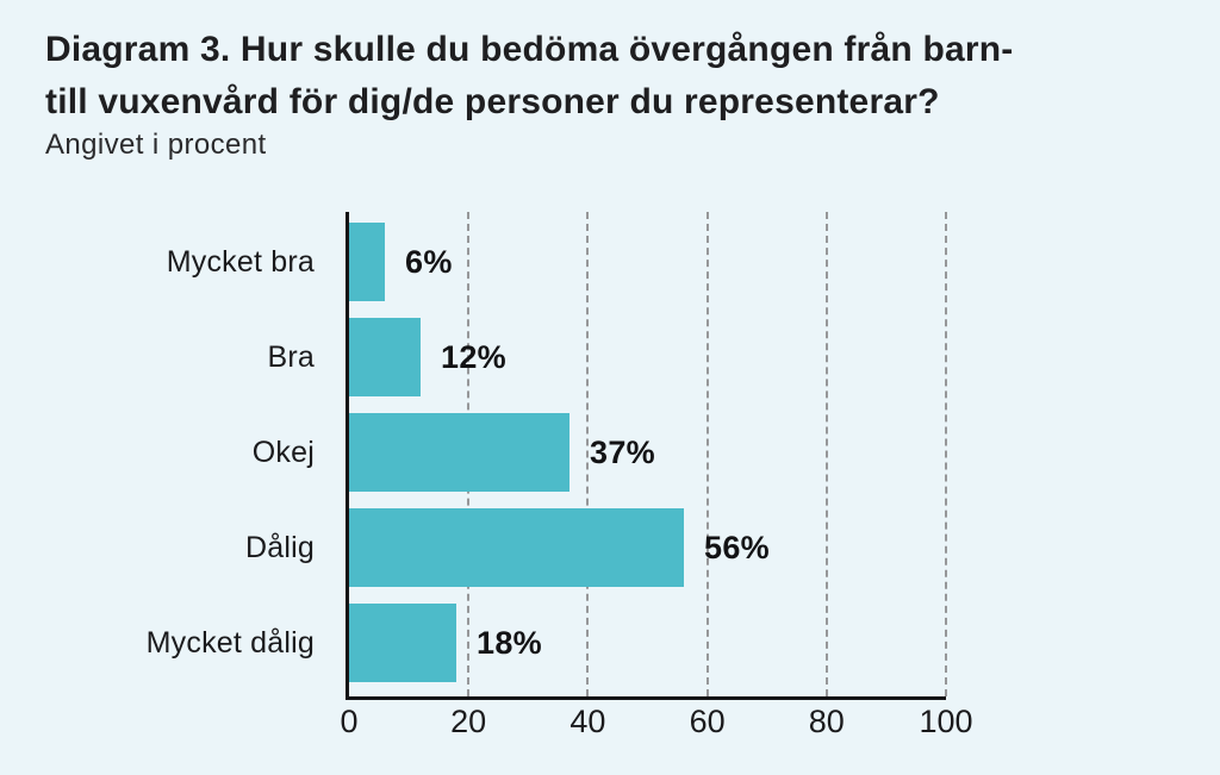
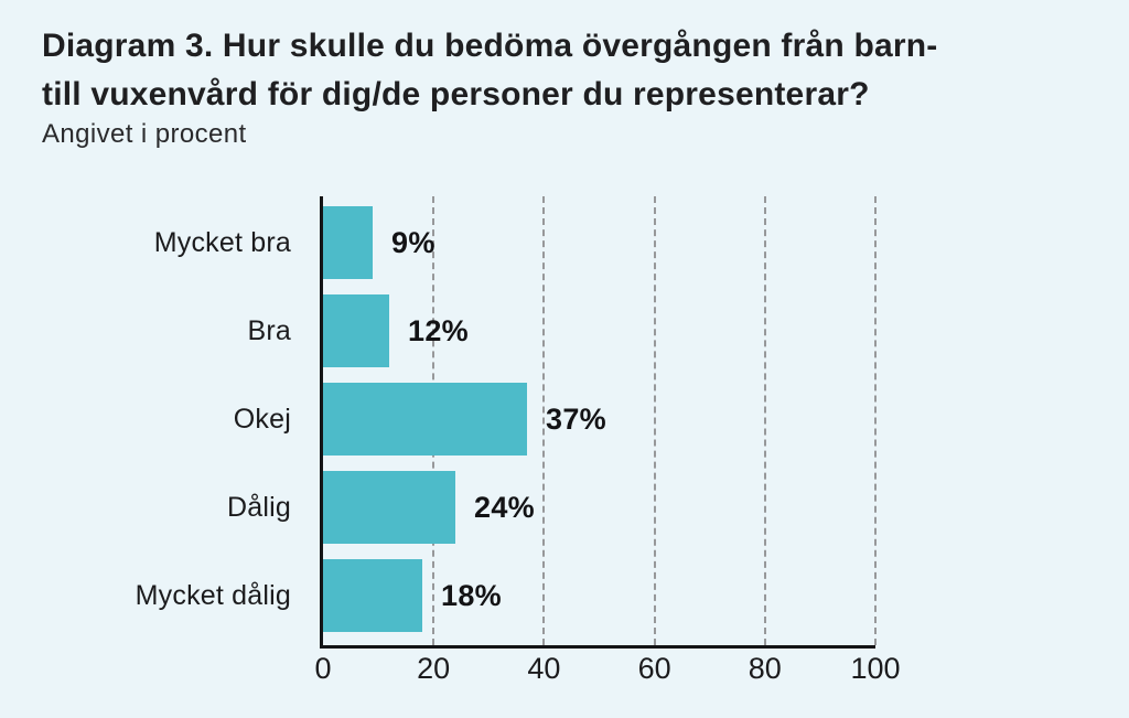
Mycket bra: 6% -> 9%
Dålig: 56% -> 24%
